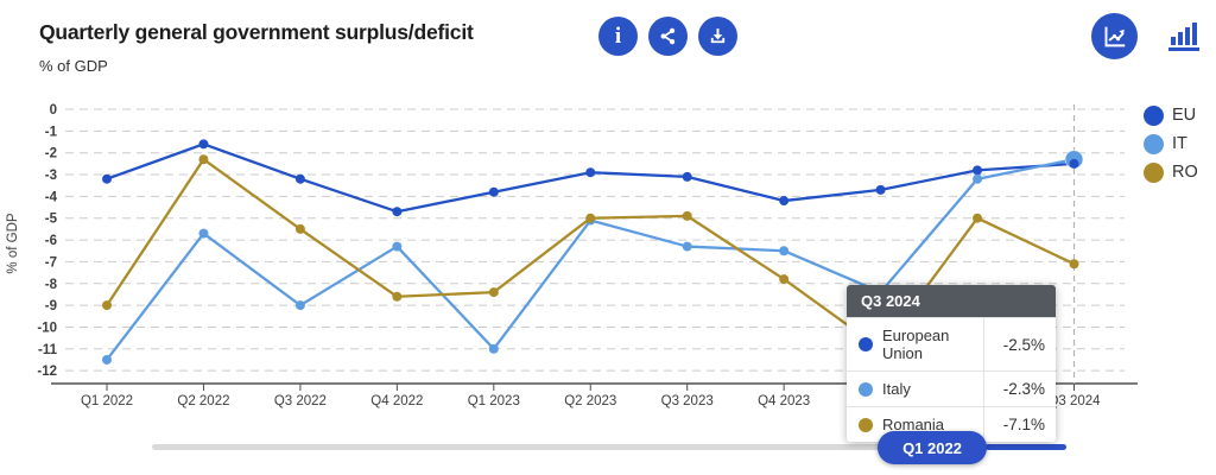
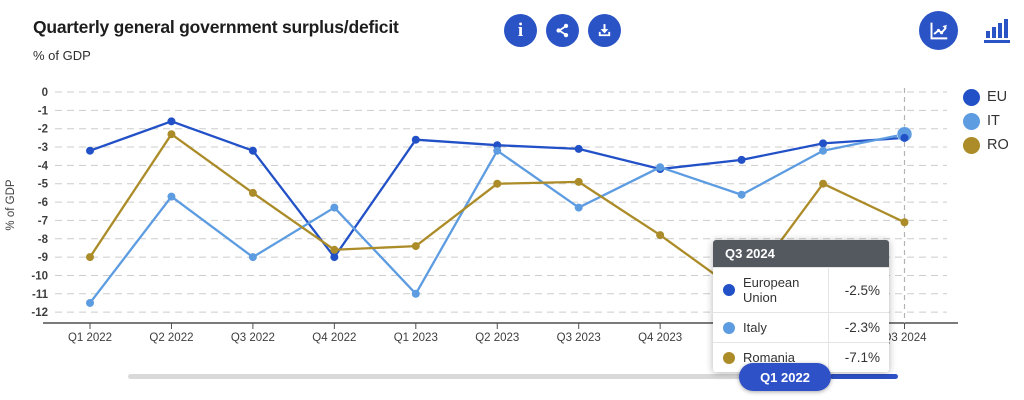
European Union/Q4 2022: -4.7 -> -9.0
European Union/Q1 2023: -3.8 -> -2.6
Italy/Q2 2023: -5.1 -> -3.2
Italy/Q4 2023: -6.5 -> -4.1
Italy/Q1 2024: -8.4 -> -5.6
